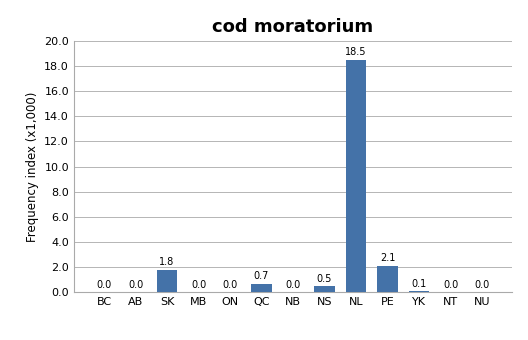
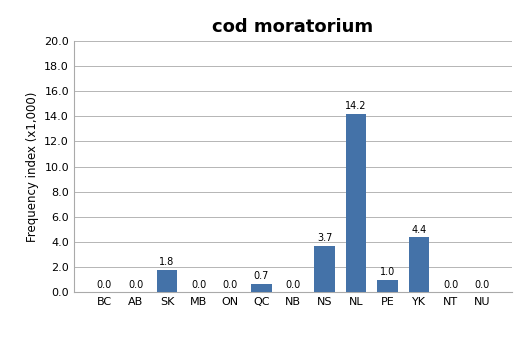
NS: 0.5 -> 3.7
NL: 18.5 -> 14.2
PE: 2.1 -> 1.0
YK: 0.1 -> 4.4
